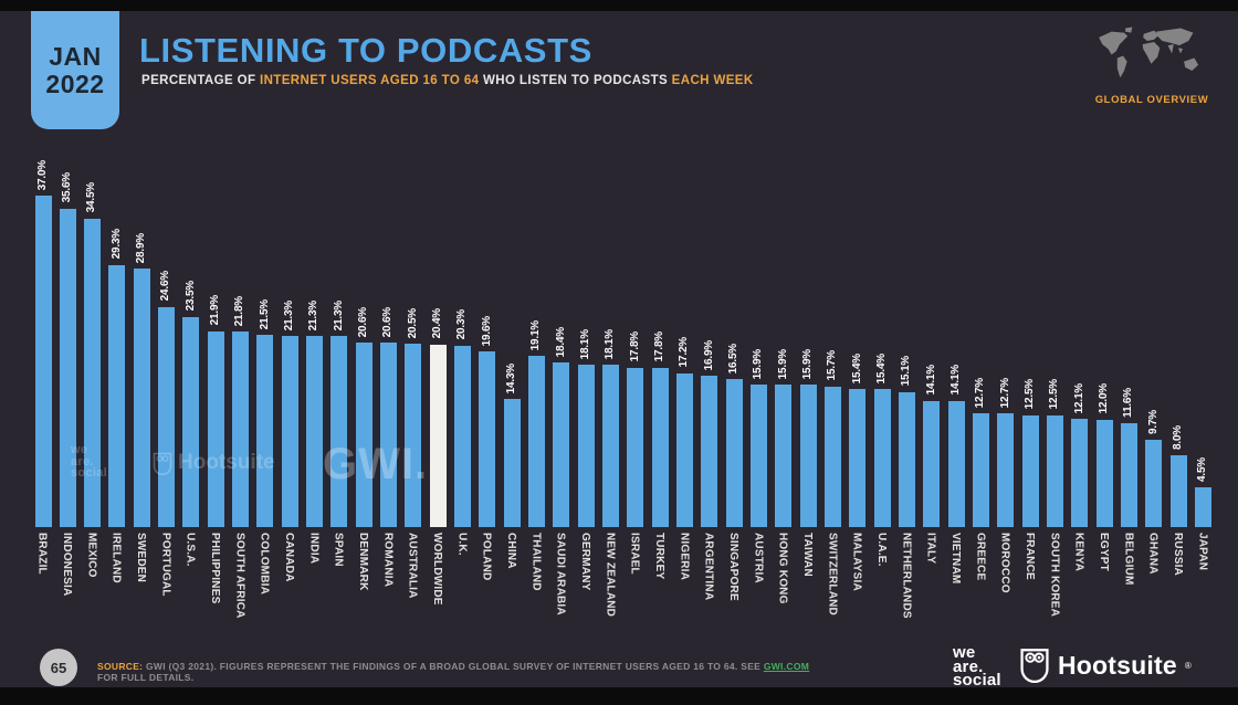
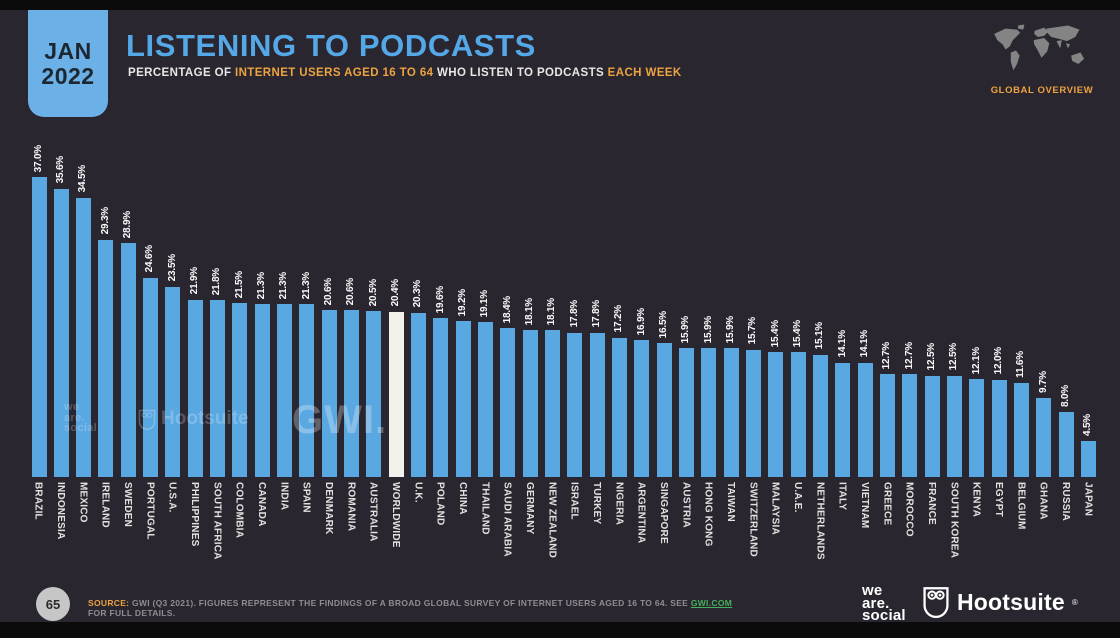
CHINA: 14.3% -> 19.2%
